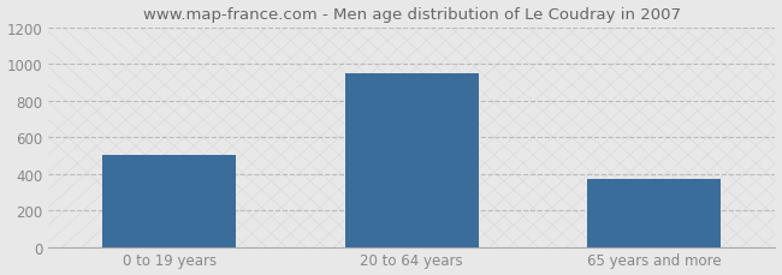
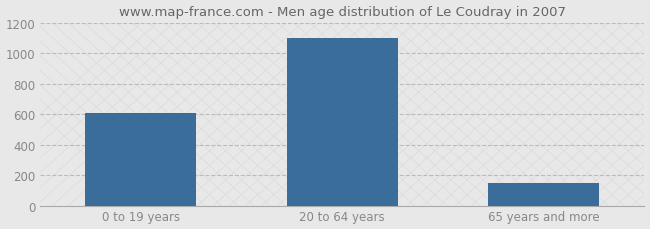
0 to 19 years: 500 -> 610
20 to 64 years: 950 -> 1100
65 years and more: 370 -> 150
